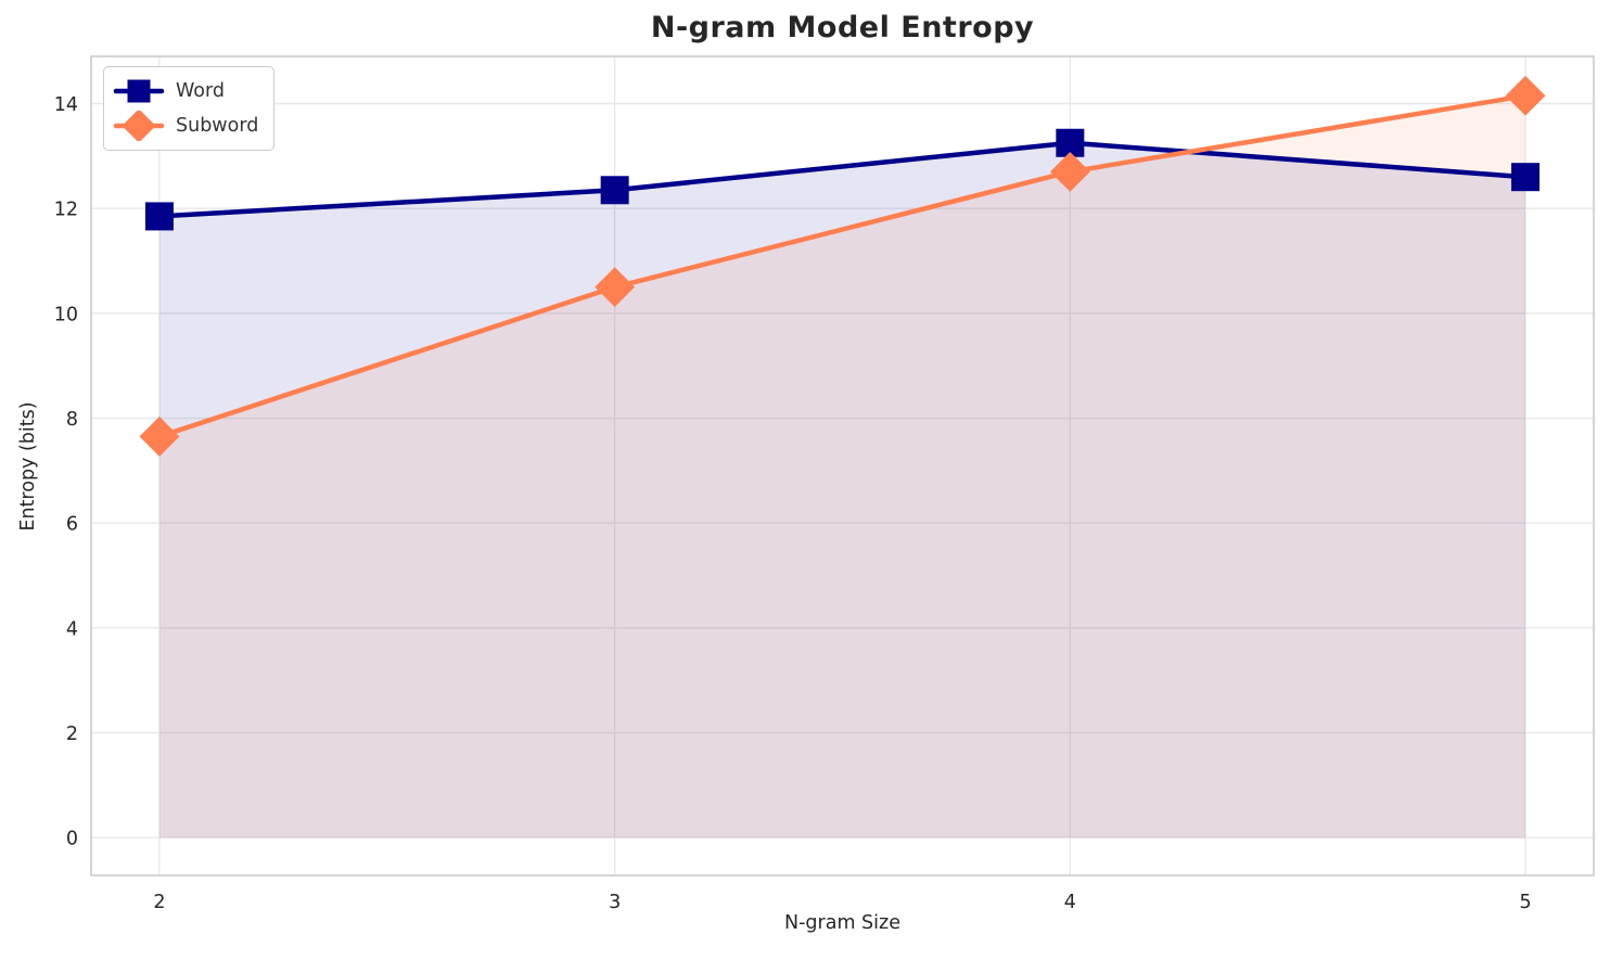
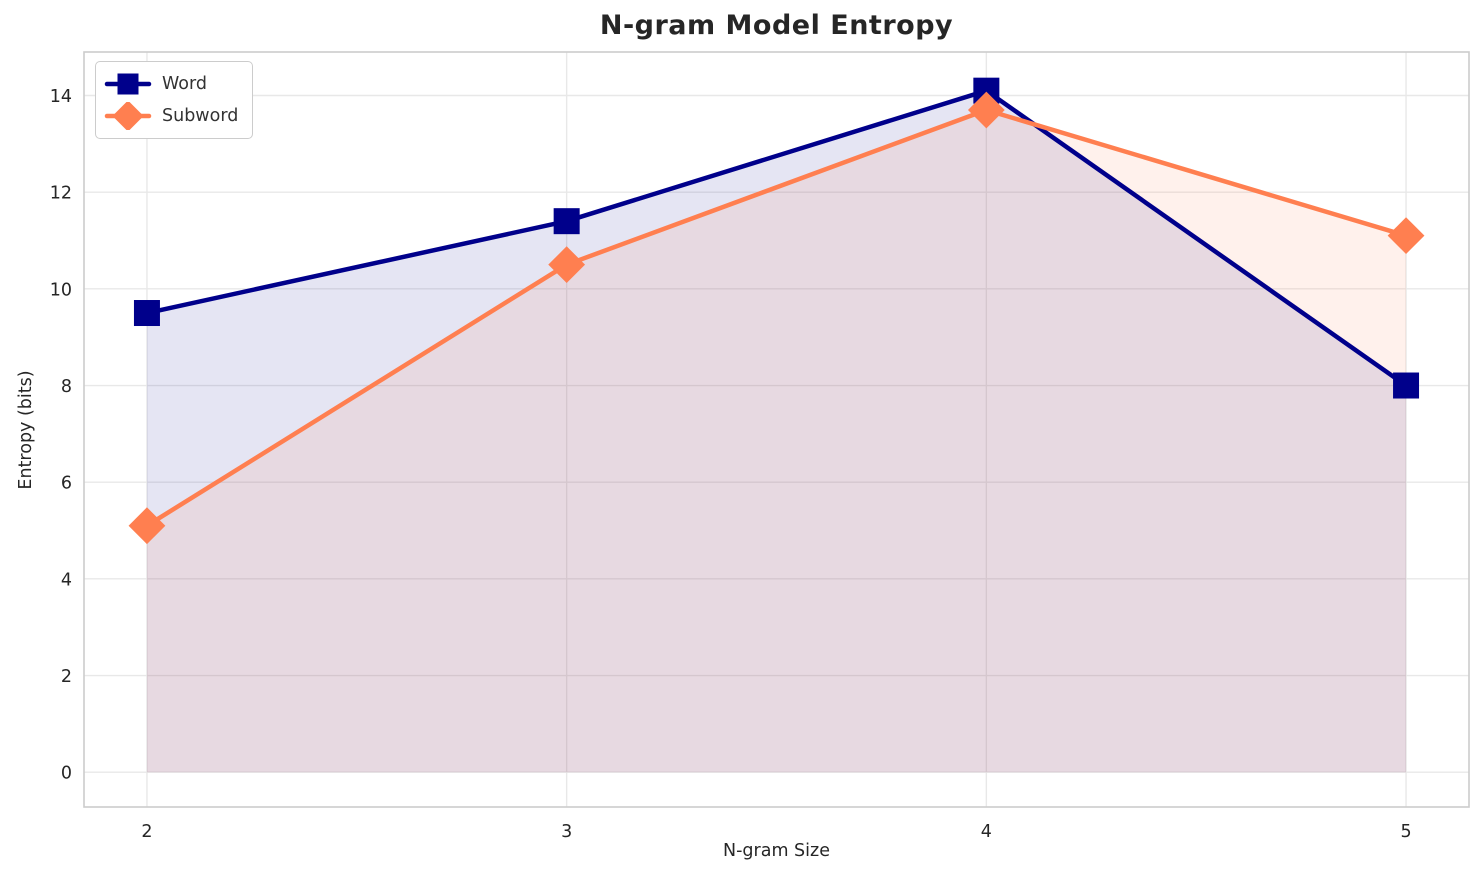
Word/2: 11.8 -> 9.5
Subword/2: 7.7 -> 5.1
Word/3: 12.3 -> 11.4
Word/4: 13.2 -> 14.1
Subword/4: 12.7 -> 13.7
Word/5: 12.6 -> 8.0
Subword/5: 14.2 -> 11.1
